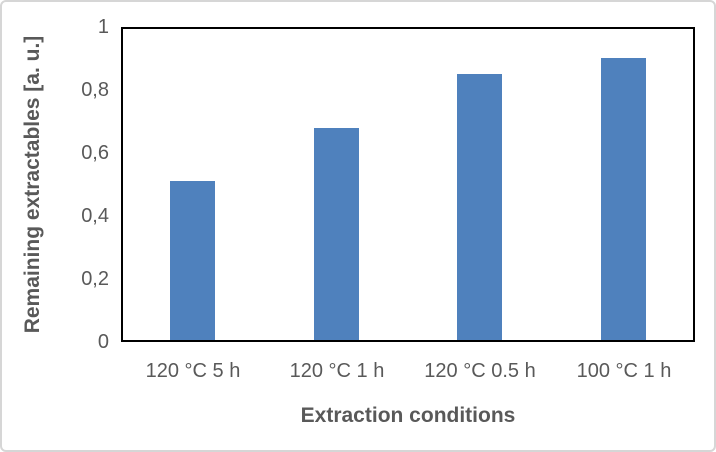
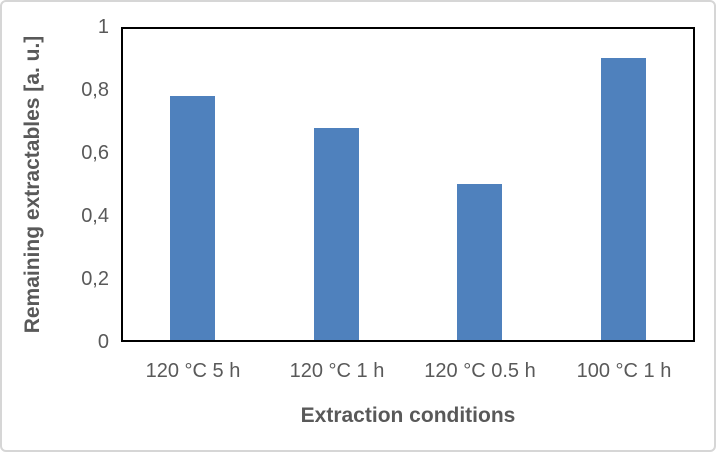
120 °C 5 h: 0,51 -> 0,78
120 °C 0.5 h: 0,85 -> 0,50
